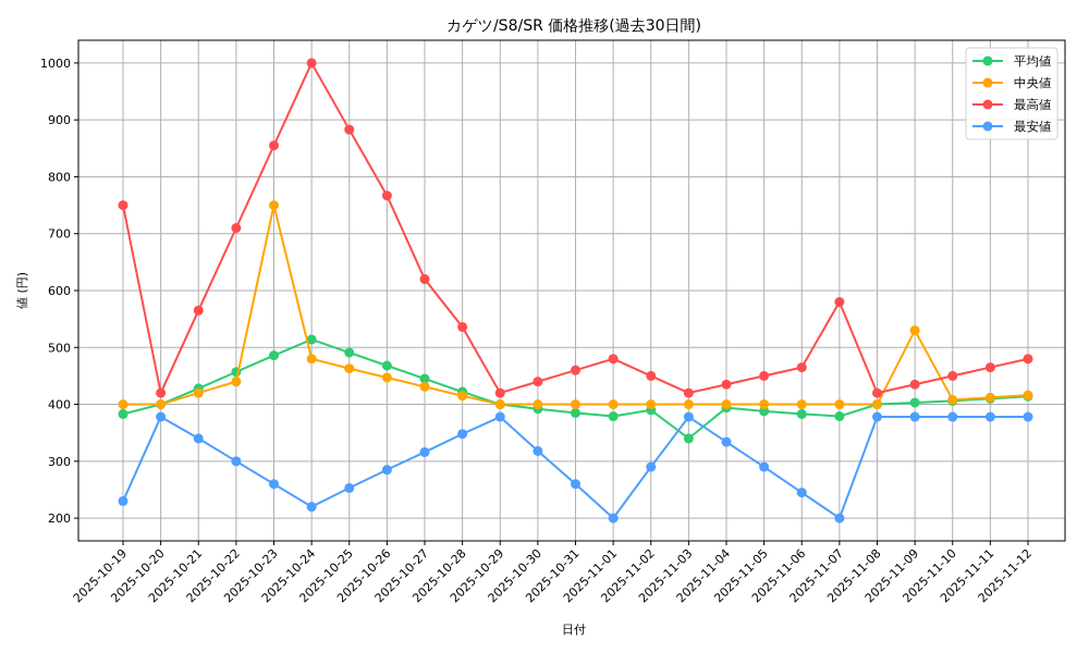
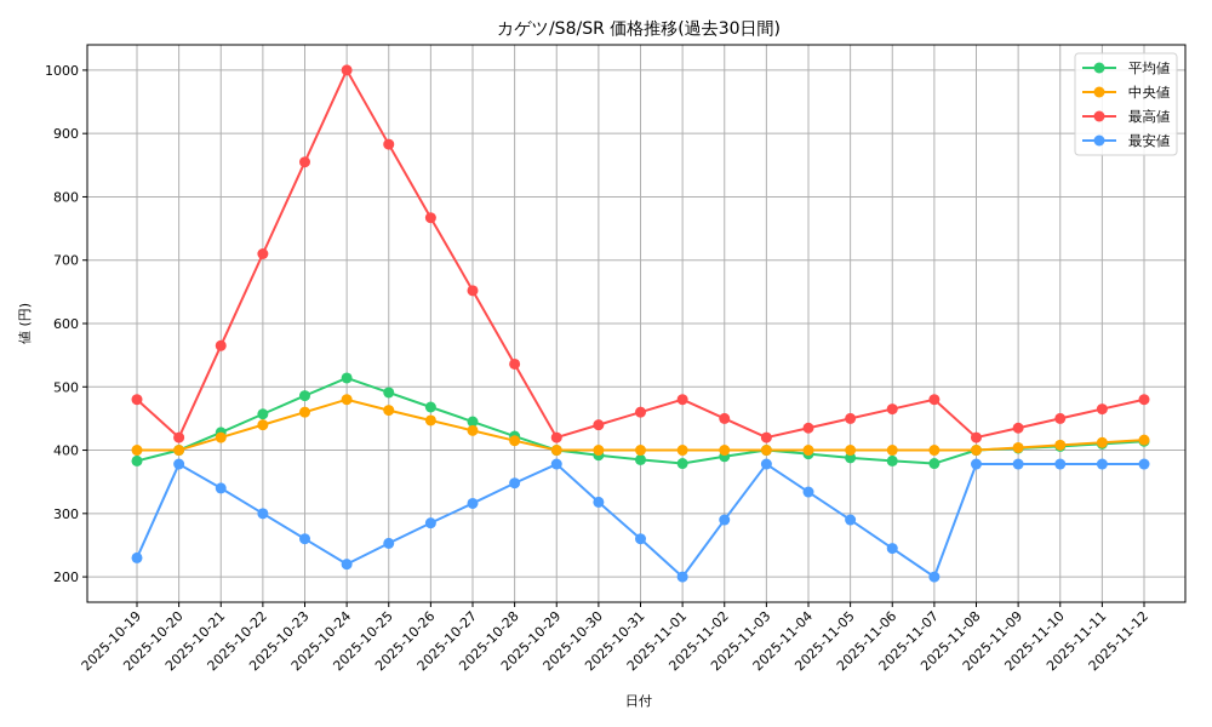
最高値/2025-10-19: 750 -> 480
中央値/2025-10-23: 750 -> 460
最高値/2025-10-27: 620 -> 650
平均値/2025-11-03: 340 -> 400
最高値/2025-11-07: 580 -> 480
中央値/2025-11-09: 530 -> 400
